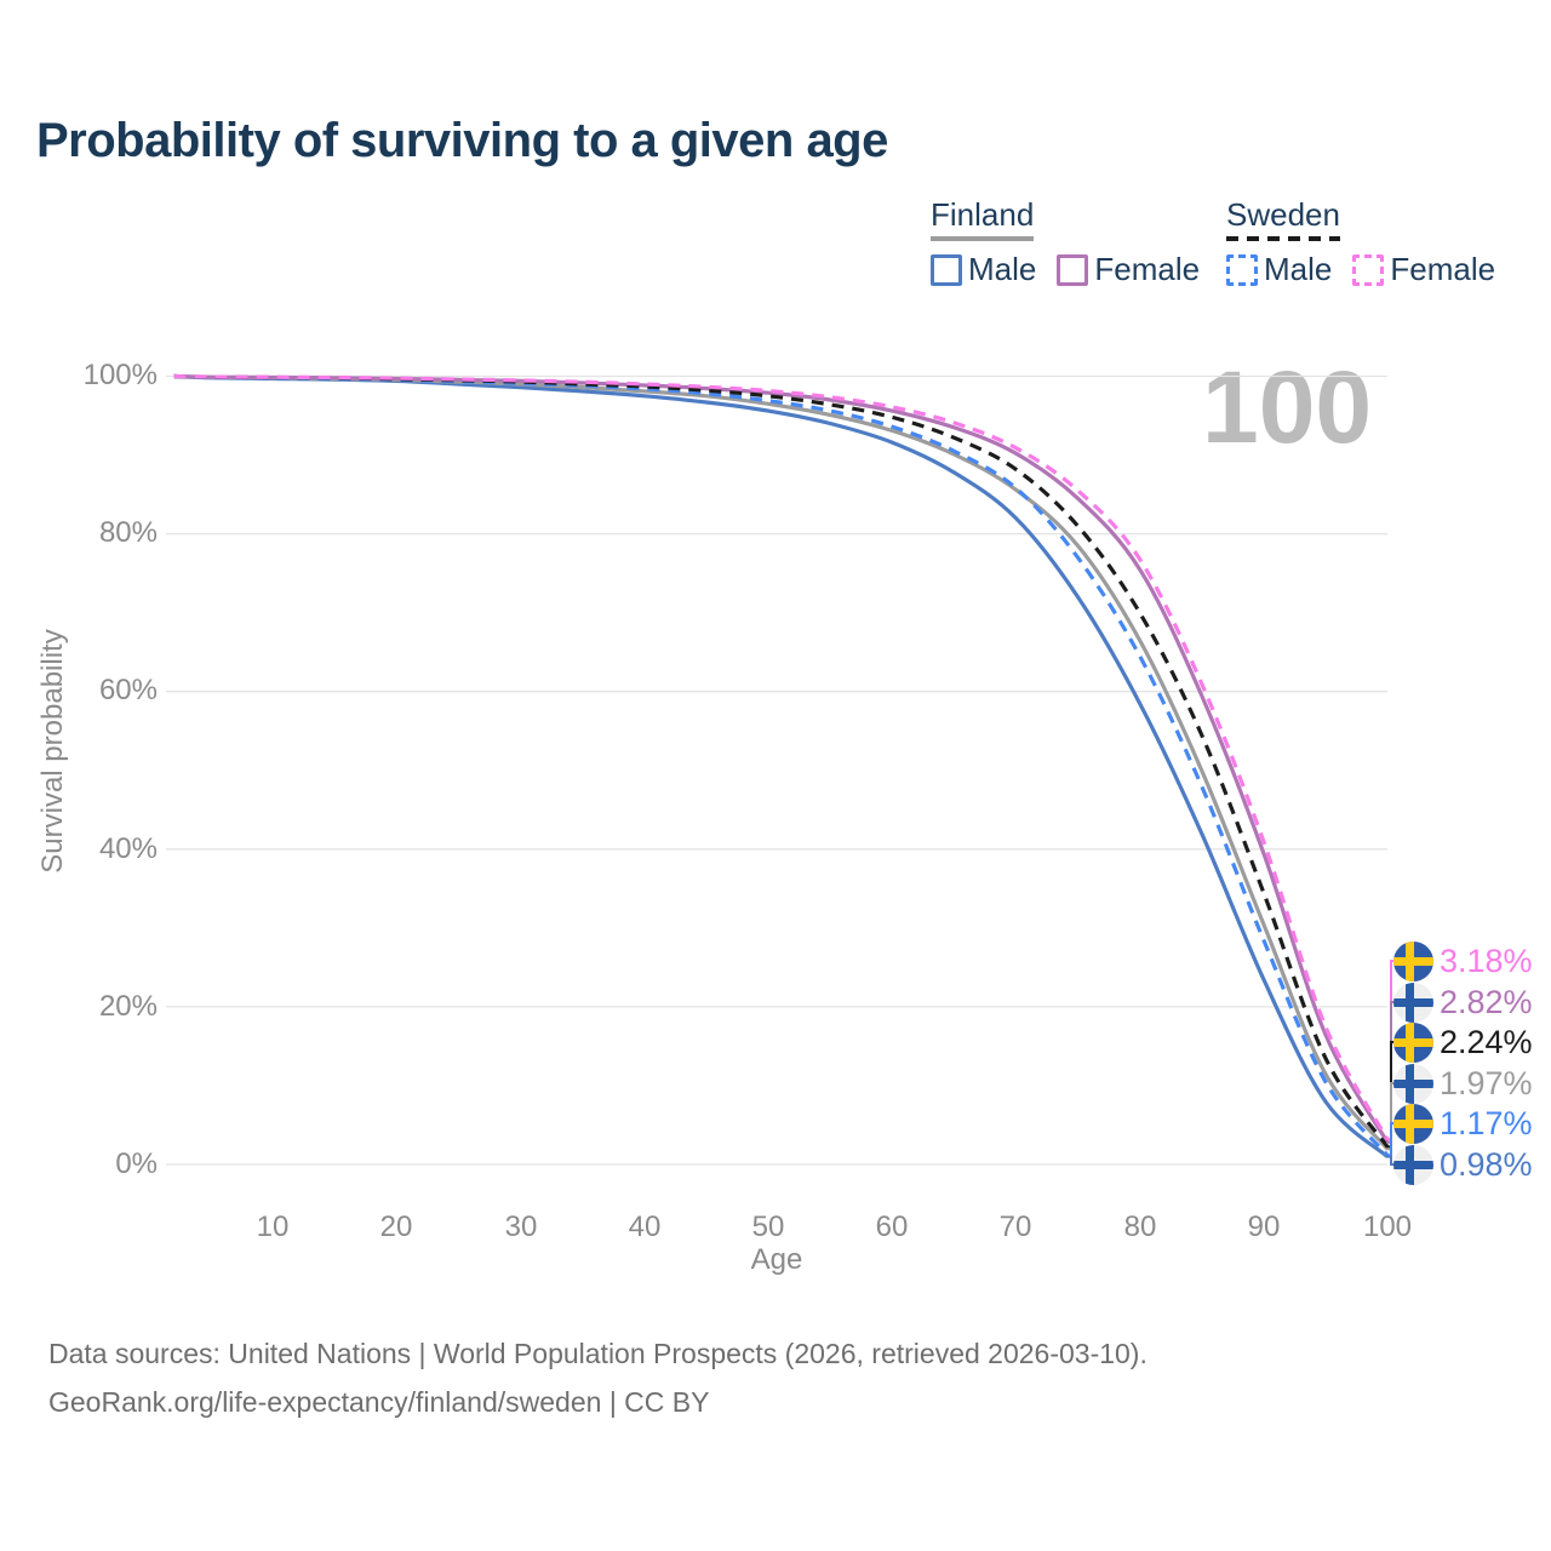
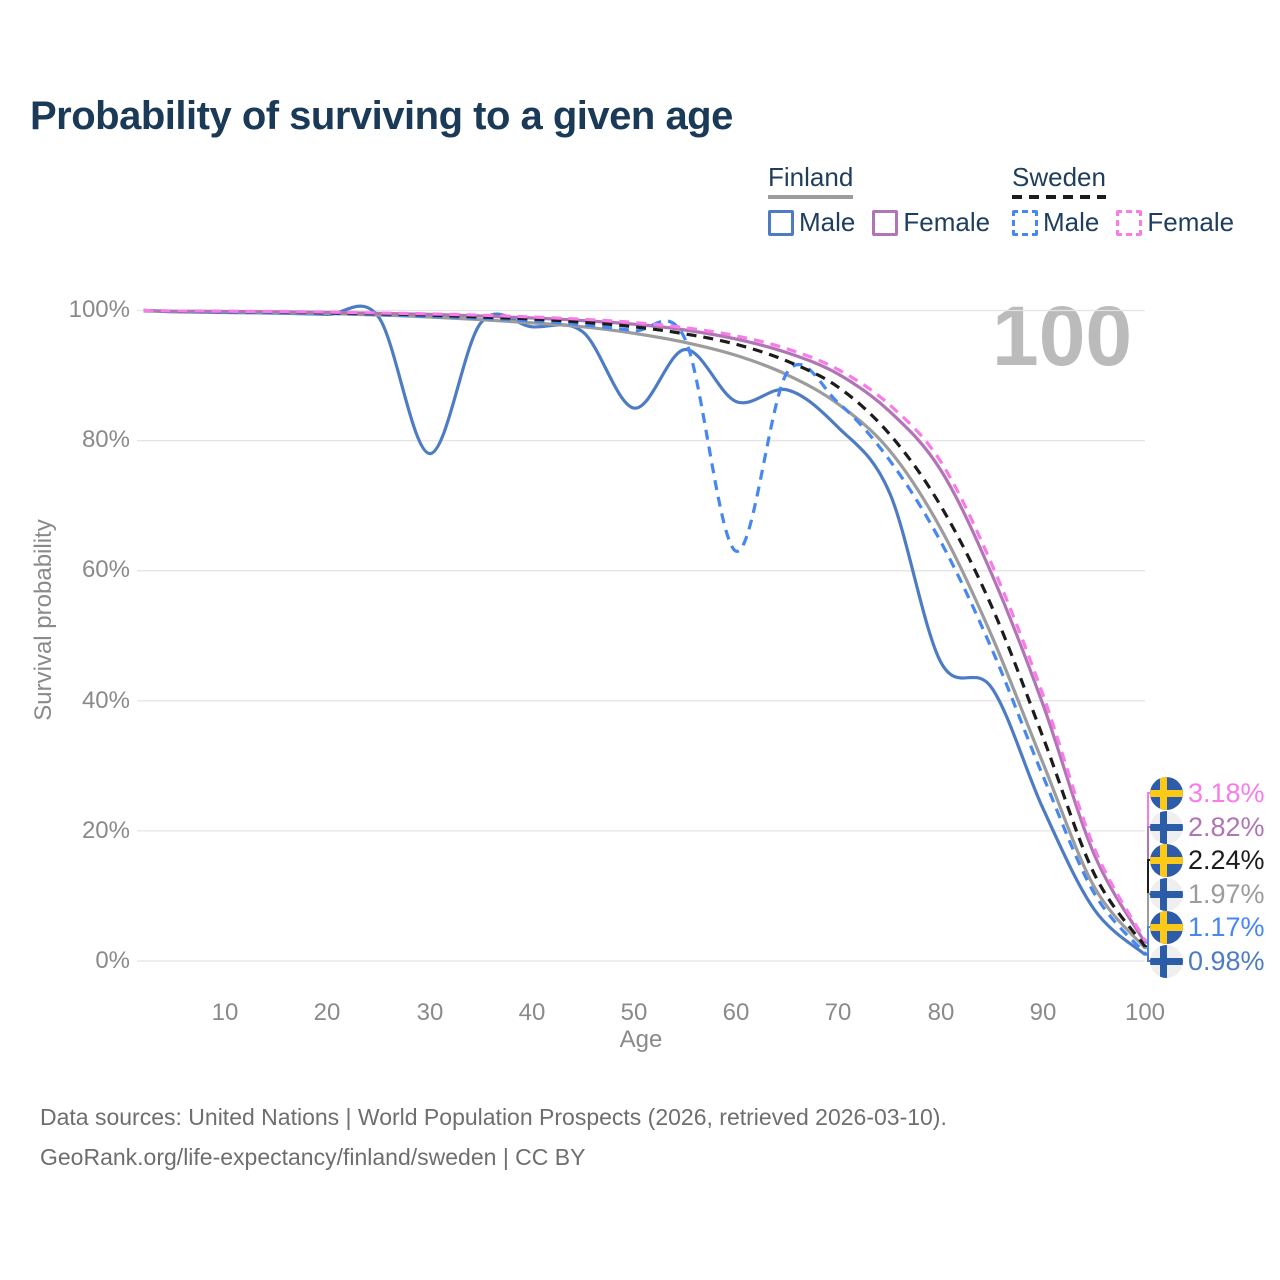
Finland Male/30: 99% -> 78%
Finland Male/50: 96% -> 85%
Finland Male/60: 92% -> 86%
Sweden Male/60: 94% -> 63%
Finland Male/80: 58% -> 46%
